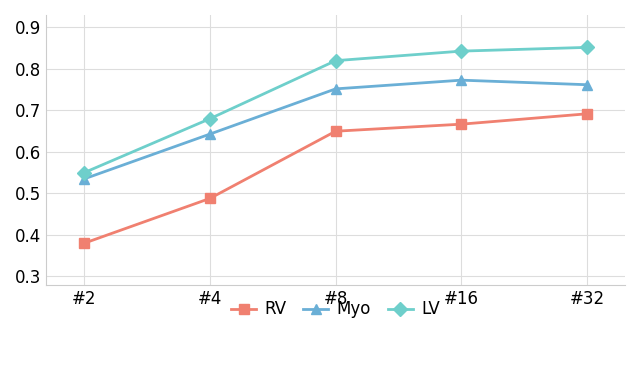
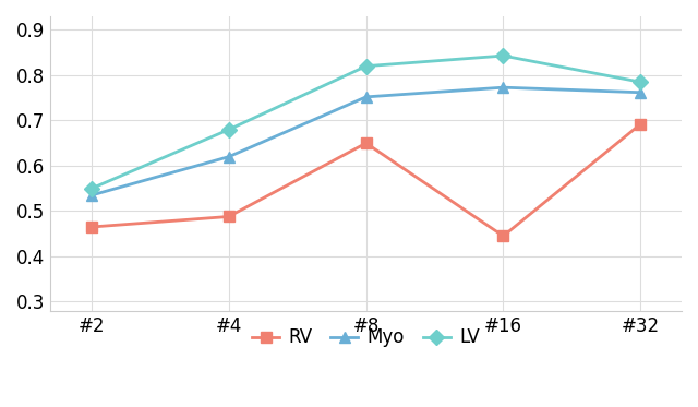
RV/#2: 0.380 -> 0.465
Myo/#4: 0.643 -> 0.620
RV/#16: 0.667 -> 0.445
LV/#32: 0.852 -> 0.785
